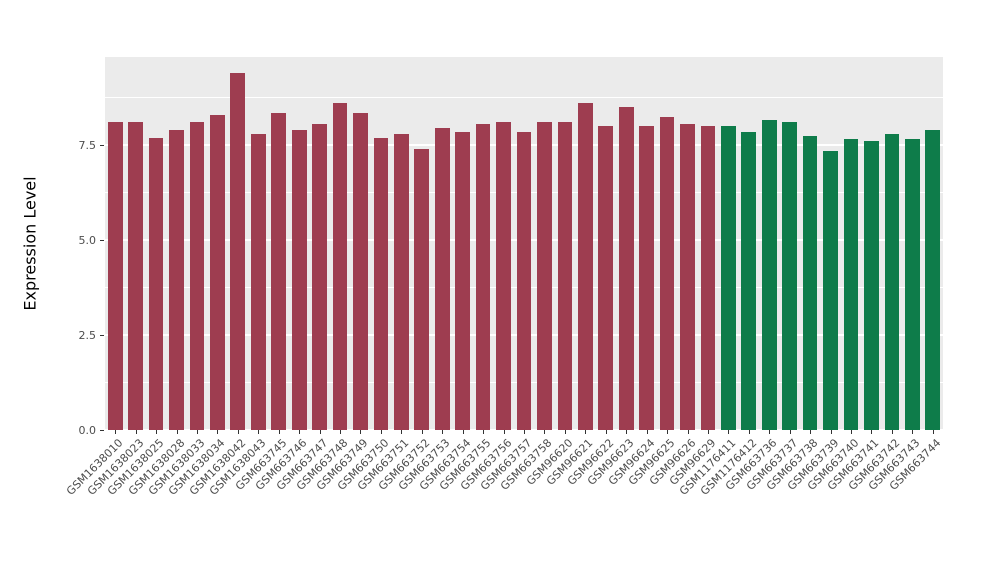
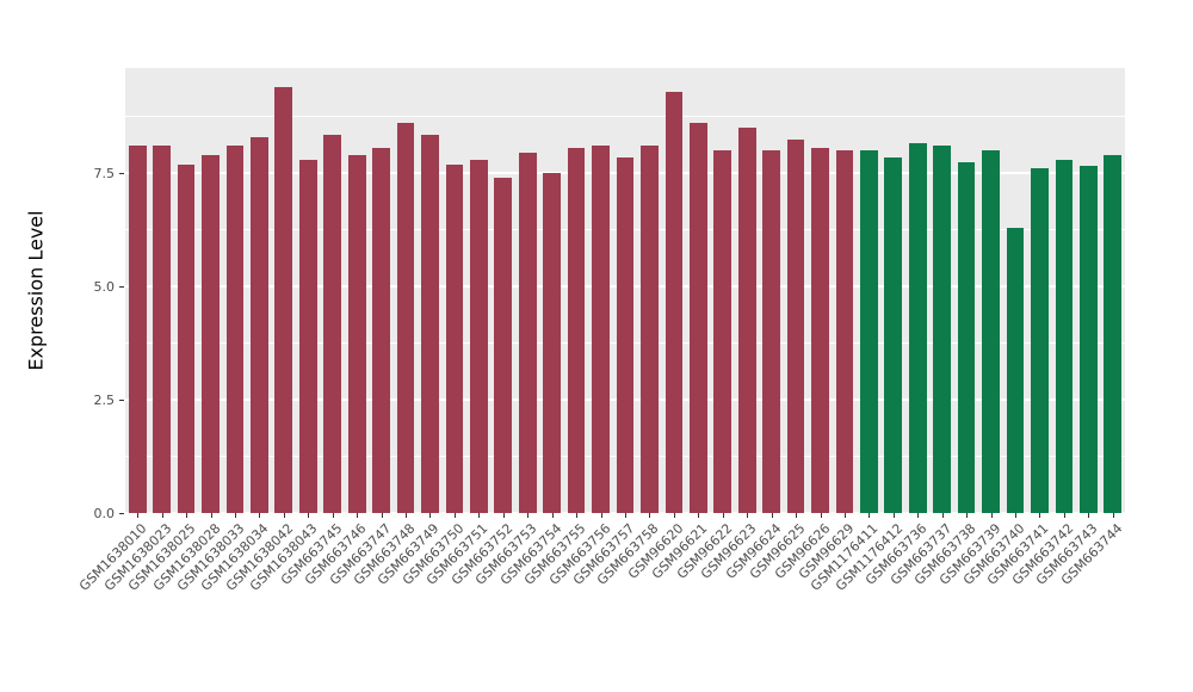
GSM663754: 7.8 -> 7.5
GSM96620: 8.1 -> 9.3
GSM663739: 7.3 -> 8.0
GSM663740: 7.7 -> 6.3
